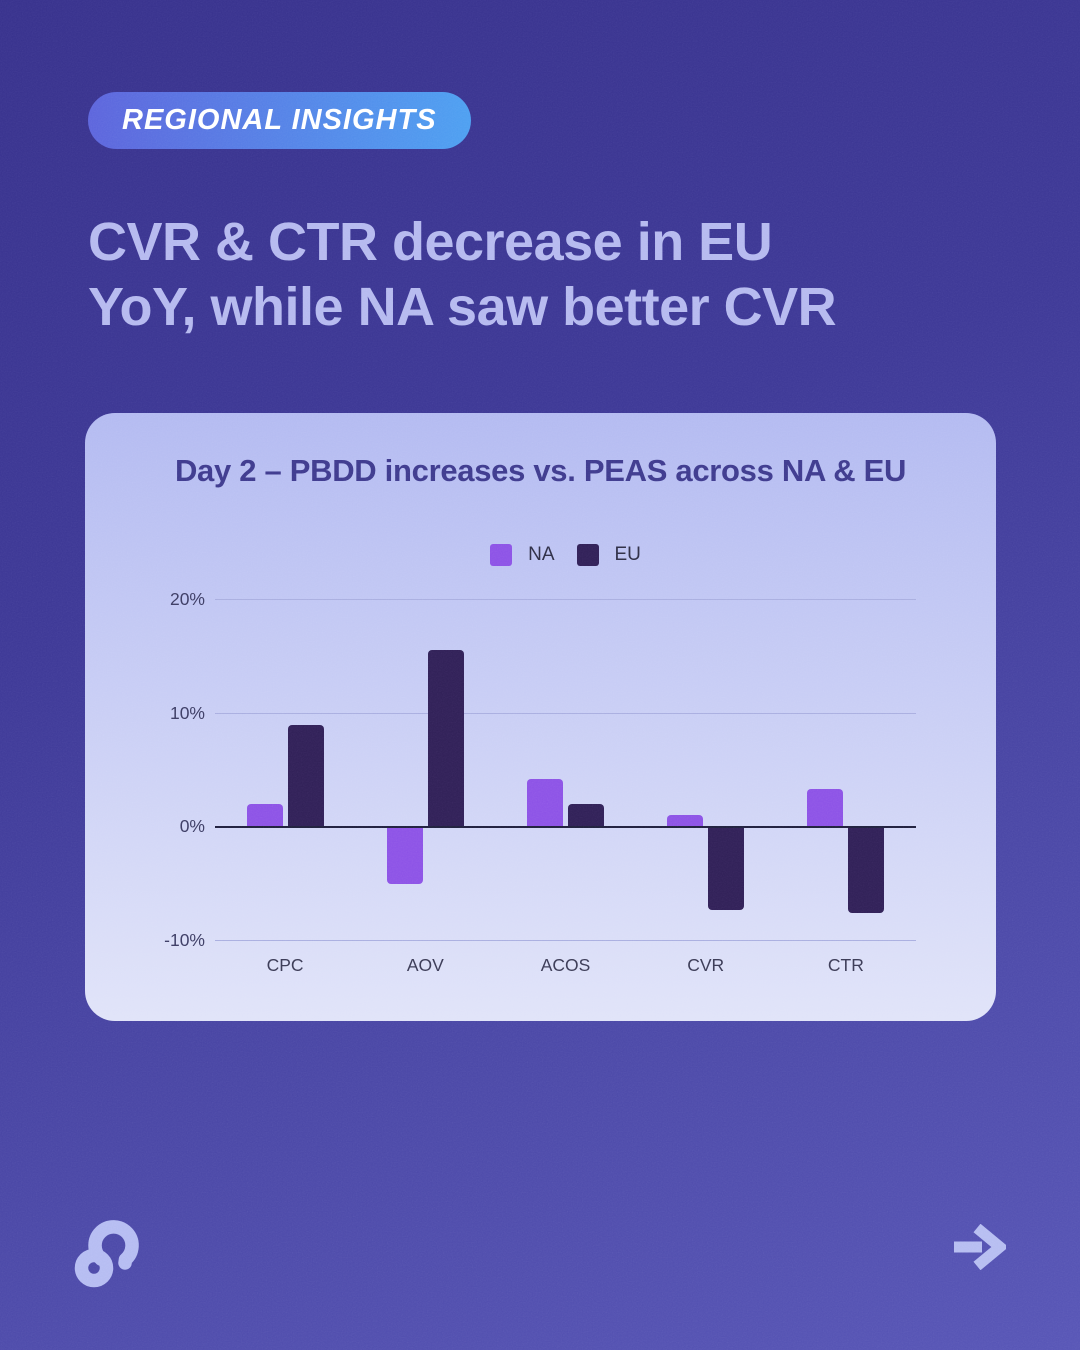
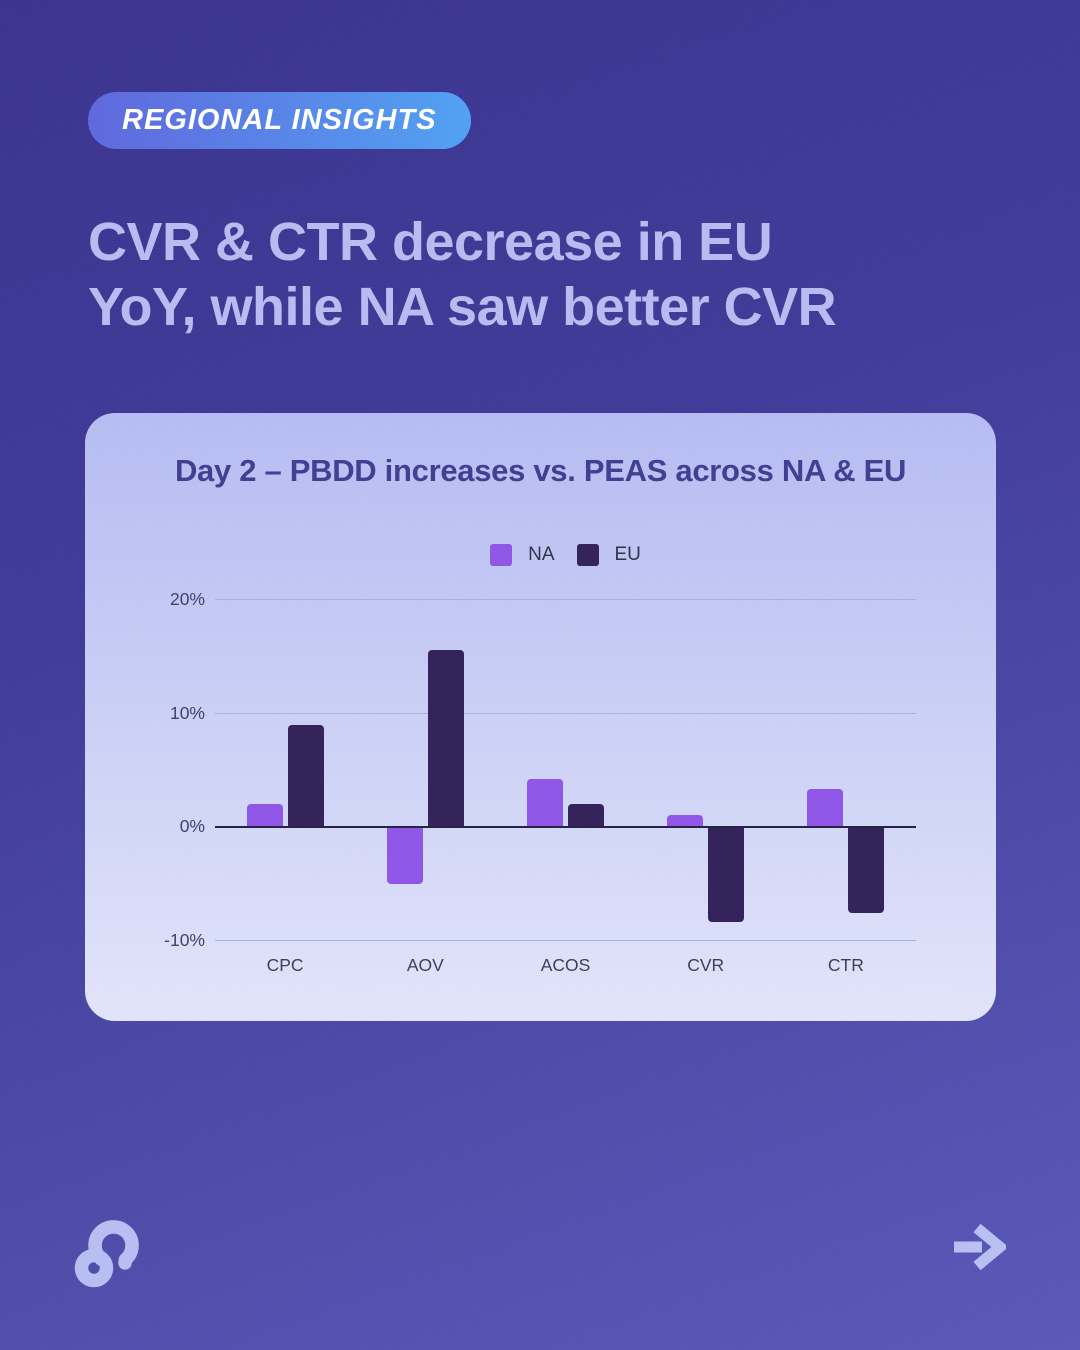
EU/CVR: -7.3% -> -8.3%
